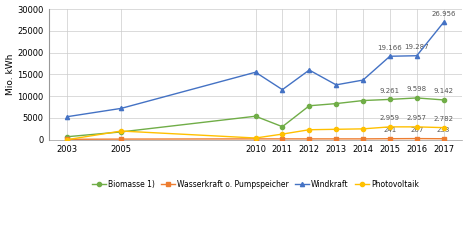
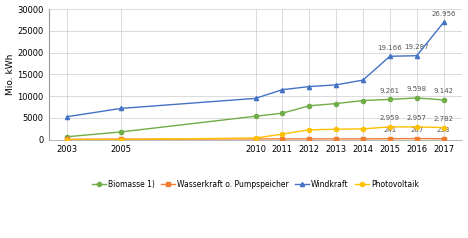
Photovoltaik/2005: 2000 -> 0
Windkraft/2010: 15500 -> 9500
Biomasse 1)/2011: 3000 -> 6100
Windkraft/2012: 16000 -> 12200
